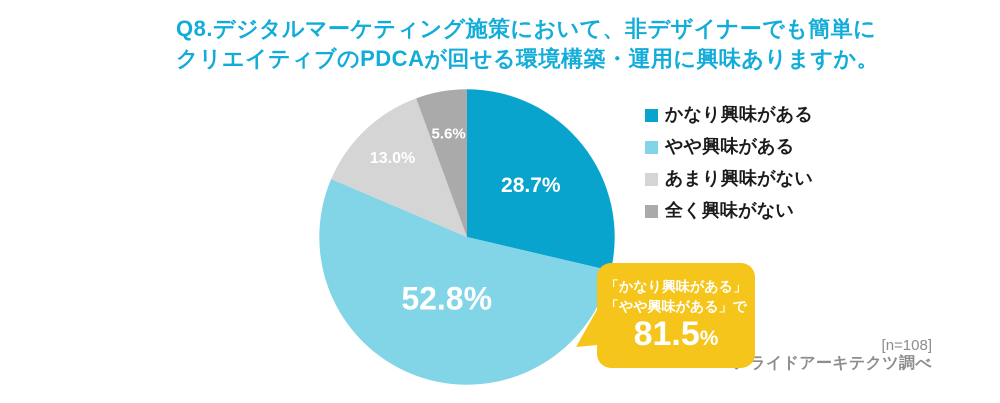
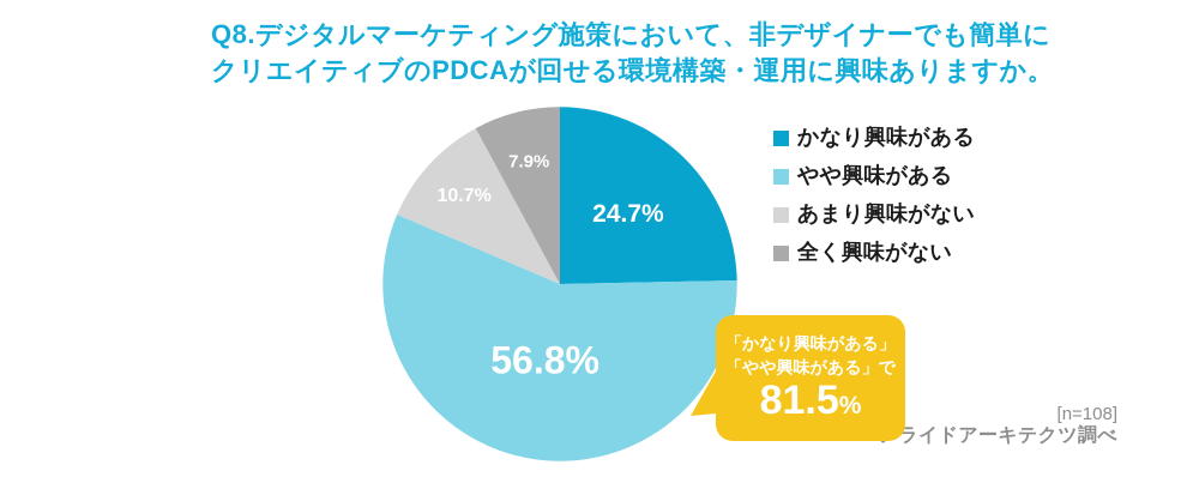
かなり興味がある: 28.7% -> 24.7%
やや興味がある: 52.8% -> 56.8%
あまり興味がない: 13.0% -> 10.7%
全く興味がない: 5.6% -> 7.9%
